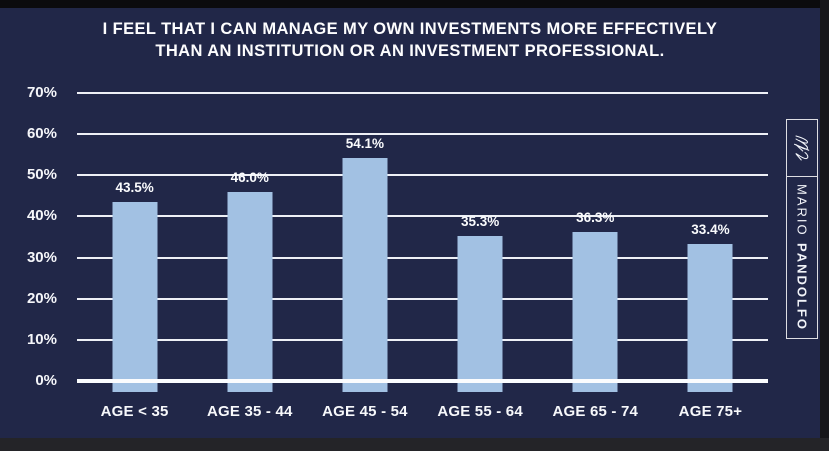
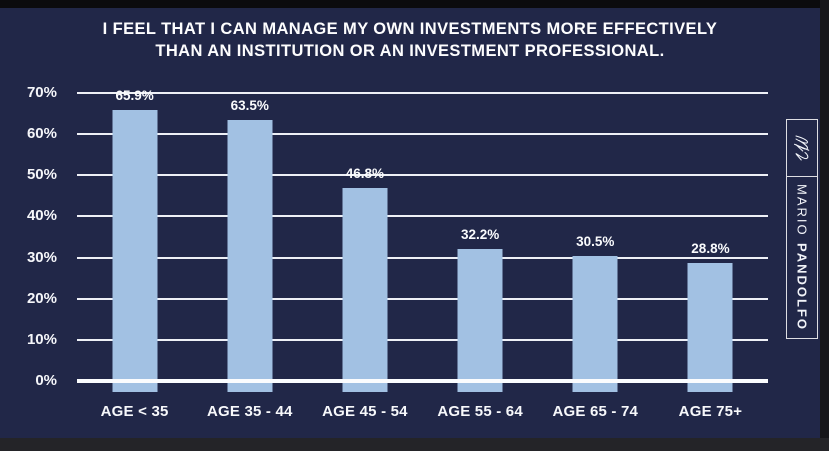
AGE < 35: 43.5% -> 65.9%
AGE 35 - 44: 46.0% -> 63.5%
AGE 45 - 54: 54.1% -> 46.8%
AGE 55 - 64: 35.3% -> 32.2%
AGE 65 - 74: 36.3% -> 30.5%
AGE 75+: 33.4% -> 28.8%
